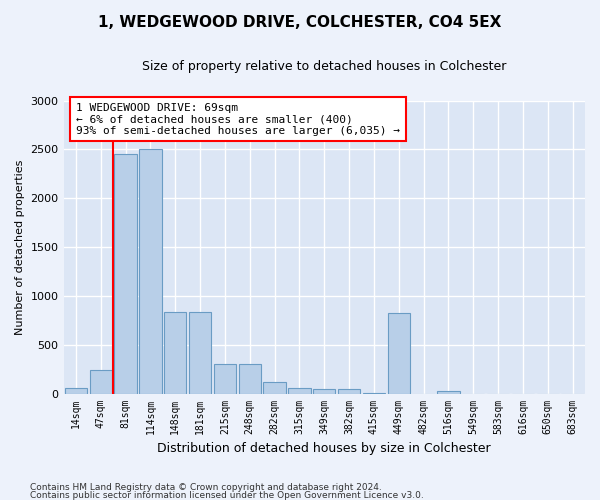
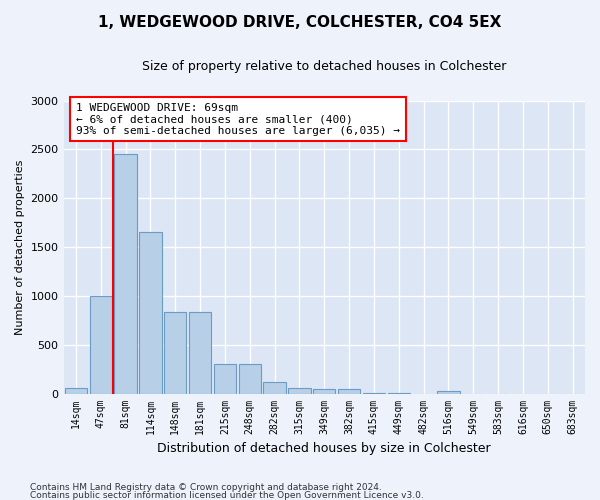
47sqm: 240 -> 1000
114sqm: 2500 -> 1650
449sqm: 820 -> 10
